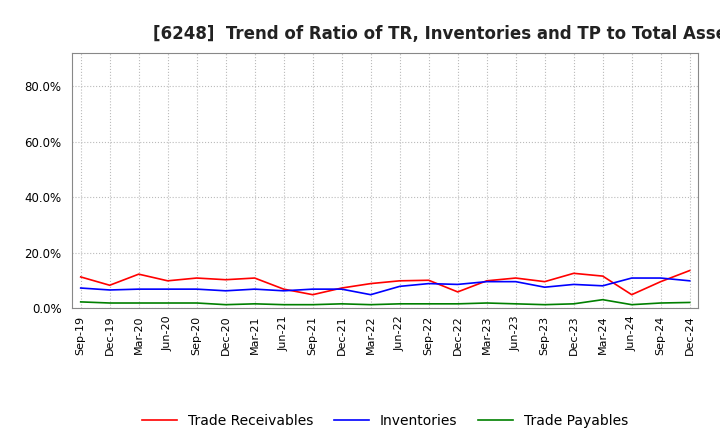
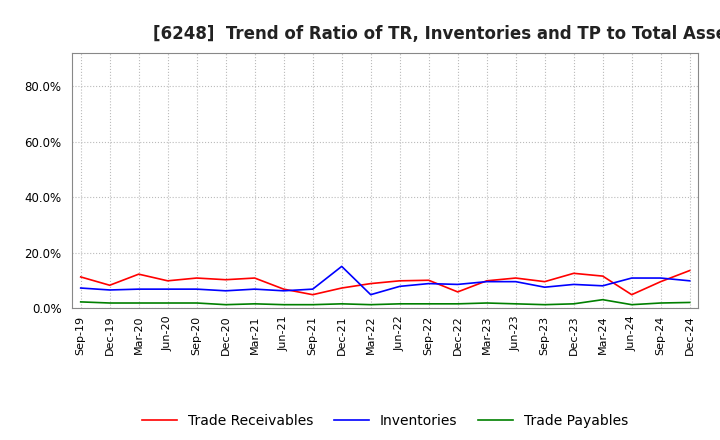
Inventories/Dec-21: 6.8% -> 15.0%
